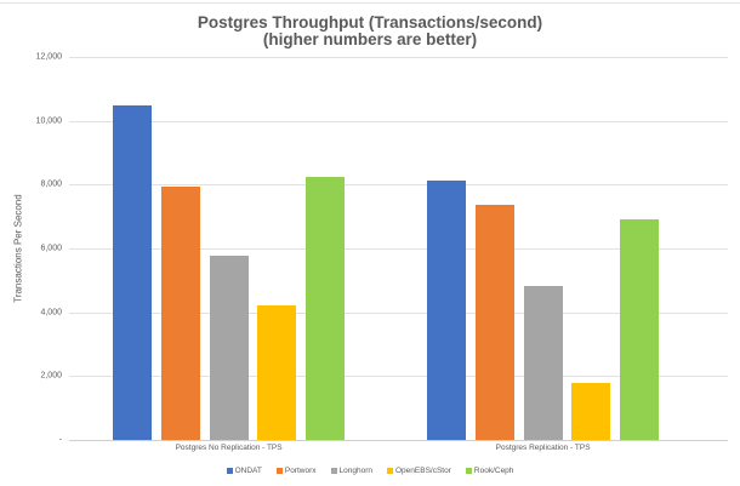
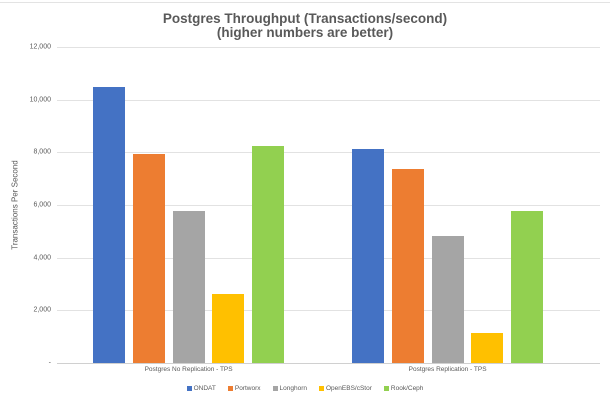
OpenEBS/cStor/Postgres No Replication - TPS: 4200 -> 2600
OpenEBS/cStor/Postgres Replication - TPS: 1800 -> 1100
Rook/Ceph/Postgres Replication - TPS: 6900 -> 5800
